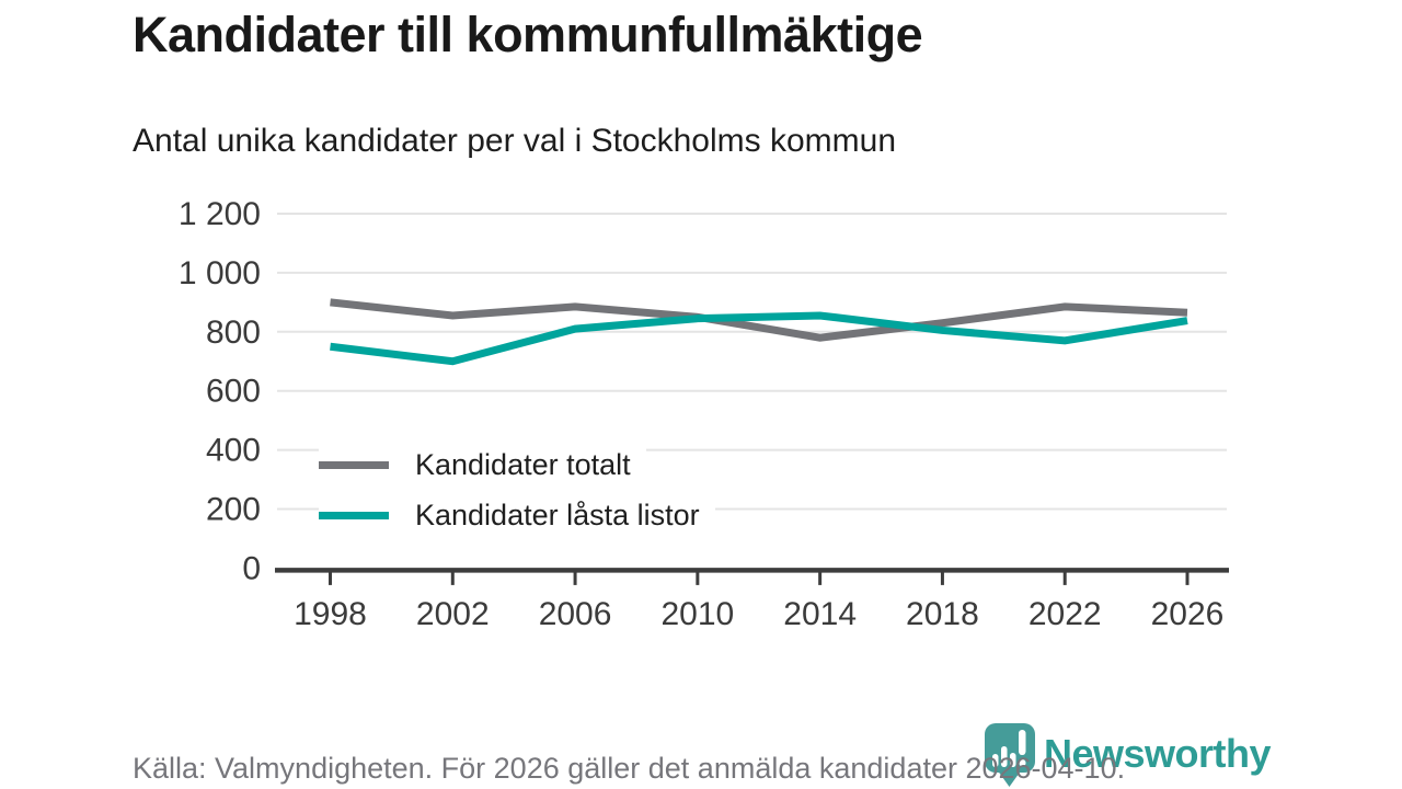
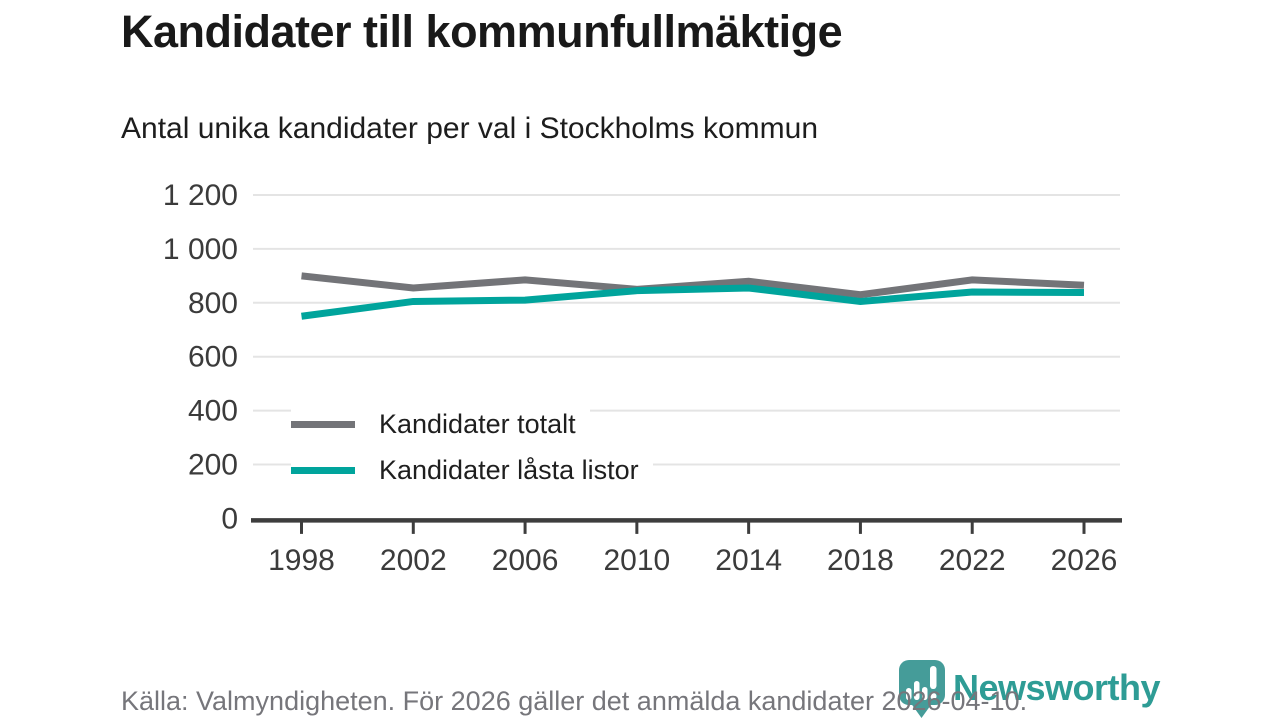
Kandidater låsta listor/2002: 700 -> 800
Kandidater totalt/2014: 780 -> 880
Kandidater låsta listor/2022: 770 -> 840
